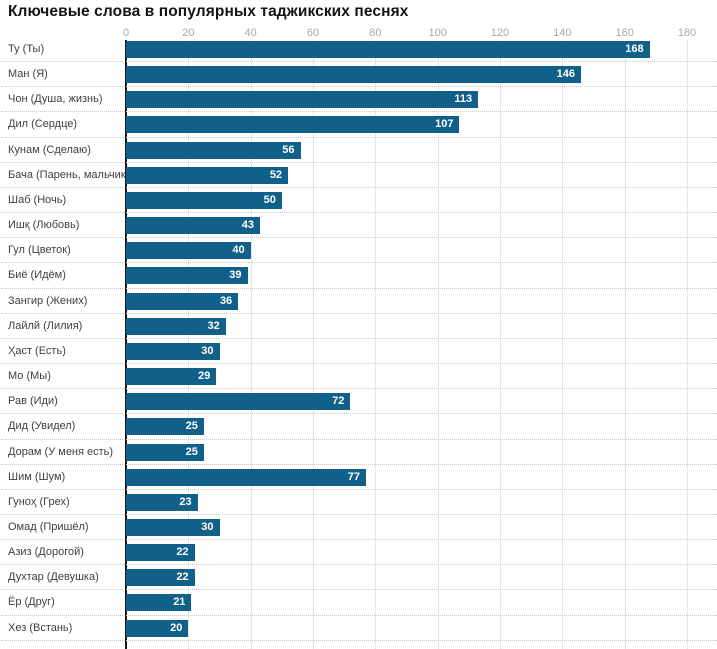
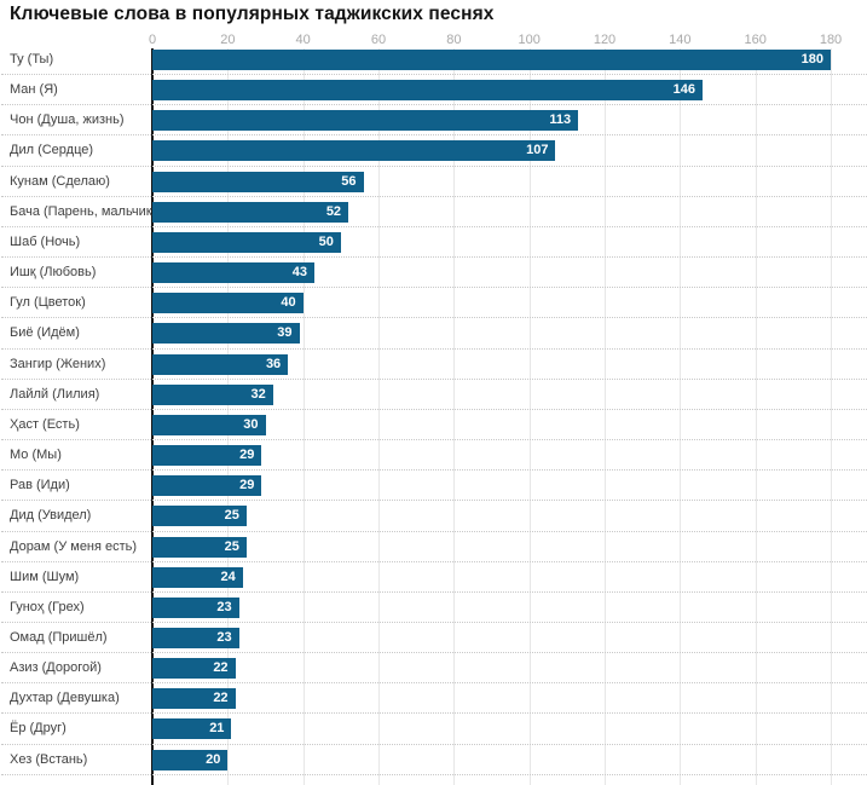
Ту (Ты): 168 -> 180
Рав (Иди): 72 -> 29
Шим (Шум): 77 -> 24
Омад (Пришёл): 30 -> 23
